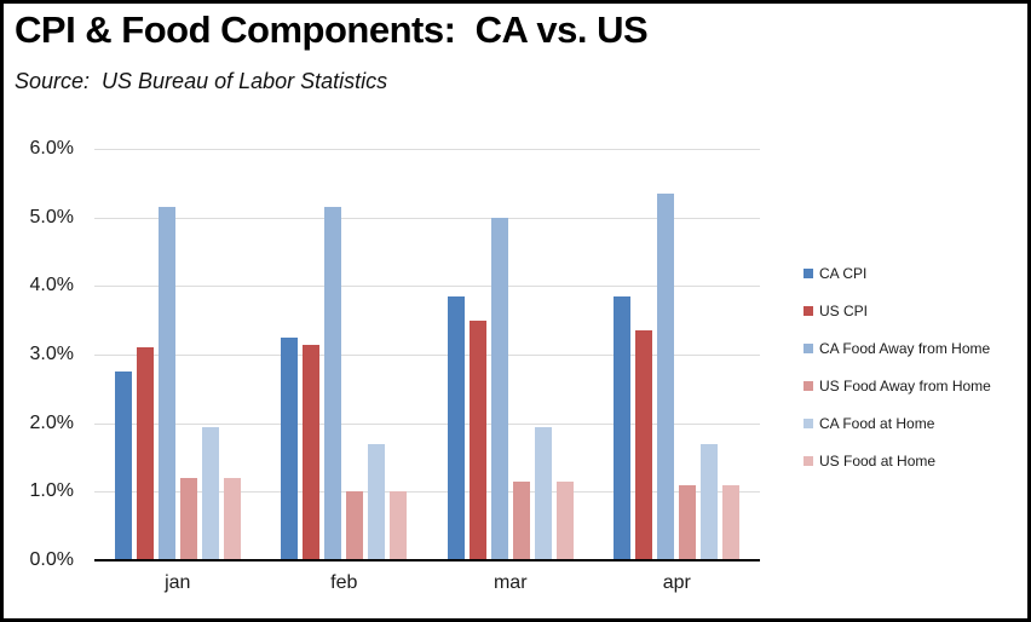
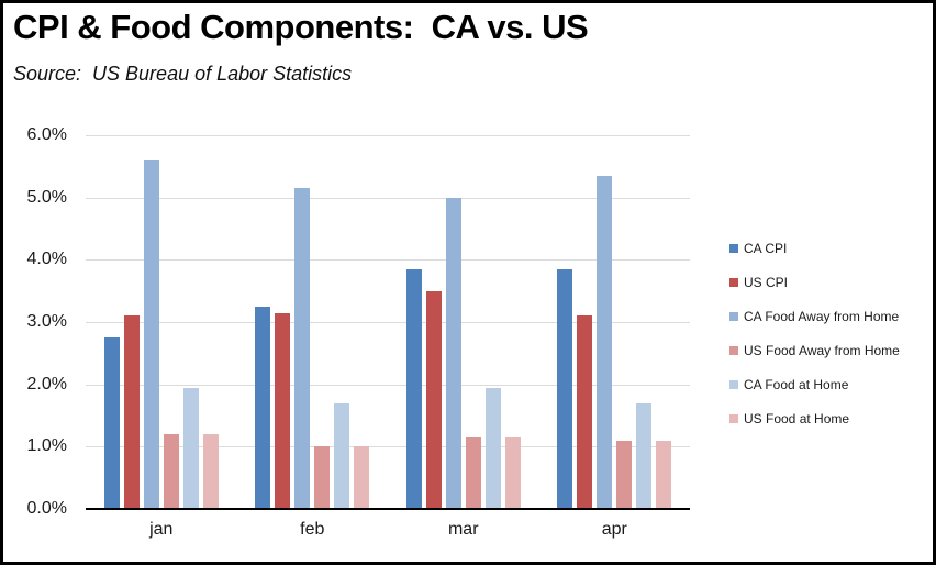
CA Food Away from Home/jan: 5.2% -> 5.6%
US CPI/apr: 3.4% -> 3.1%
